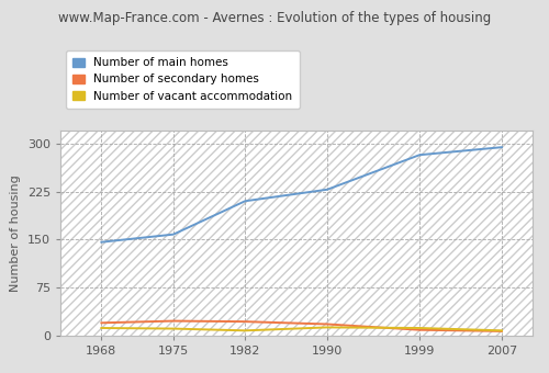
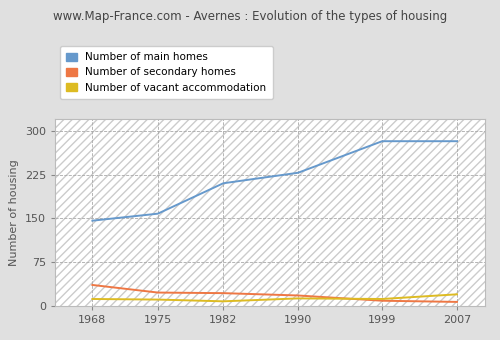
Number of secondary homes/1968: 20 -> 36
Number of main homes/2007: 294 -> 282
Number of vacant accommodation/2007: 8 -> 20
